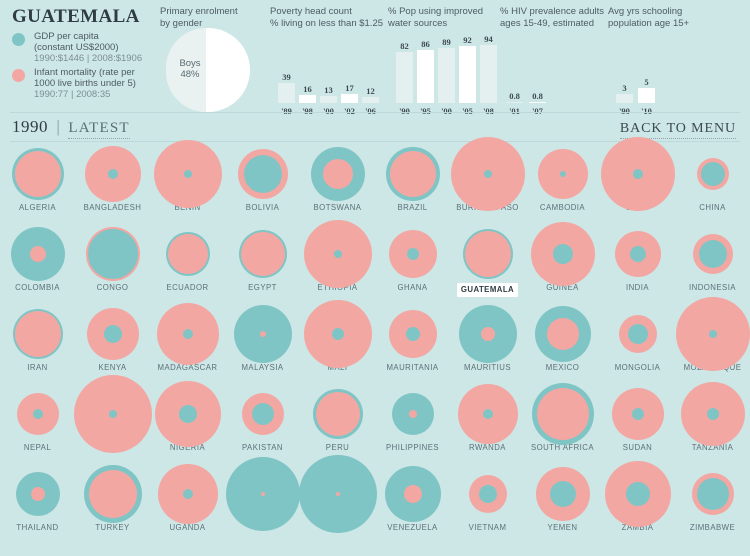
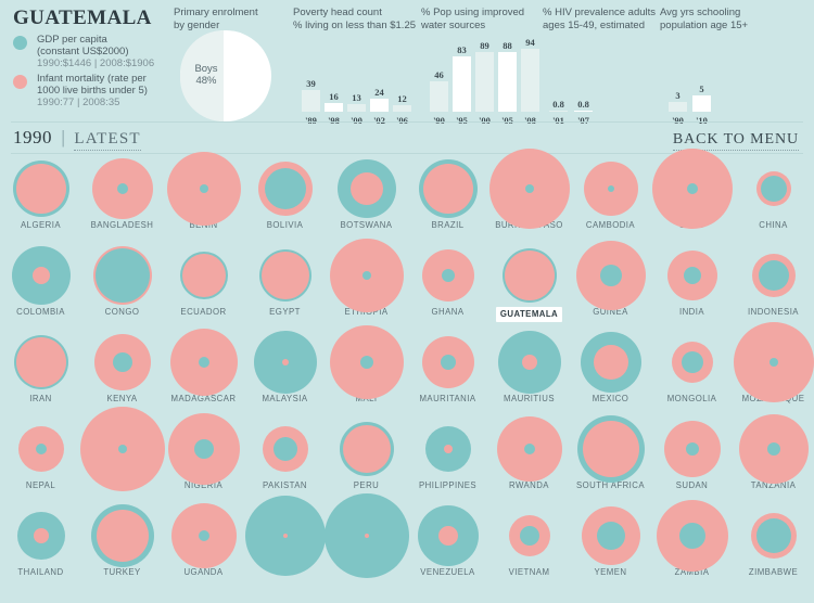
Poverty head count % living on less than $1.25/'02: 17 -> 24
% Pop using improved water sources/'90: 82 -> 46
% Pop using improved water sources/'95: 86 -> 83
% Pop using improved water sources/'05: 92 -> 88
